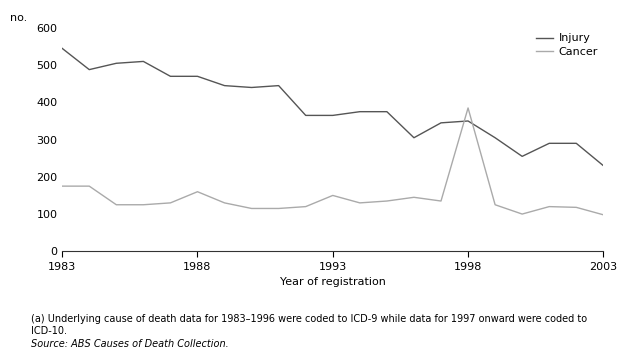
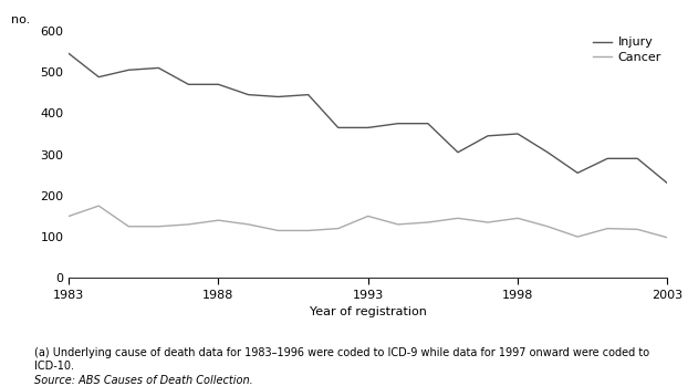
Cancer/1983: 175 -> 150
Cancer/1988: 160 -> 140
Cancer/1998: 385 -> 145
